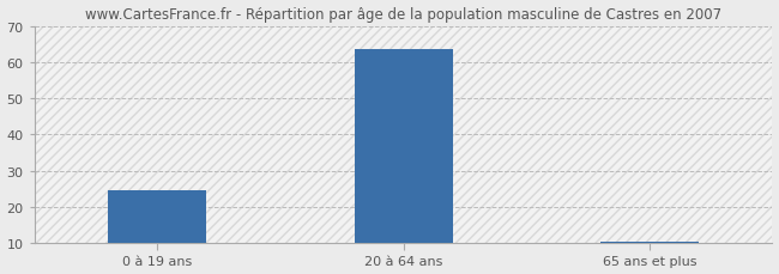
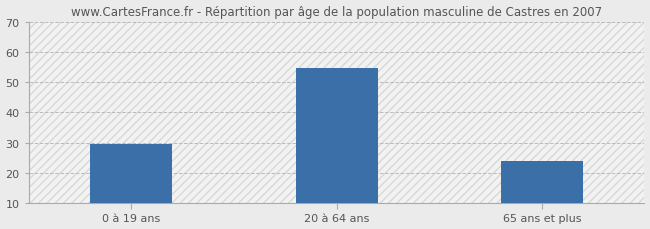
0 à 19 ans: 24.5 -> 29.5
20 à 64 ans: 63.5 -> 54.5
65 ans et plus: 10.5 -> 24.0
